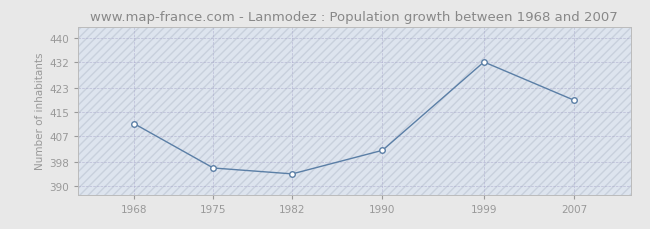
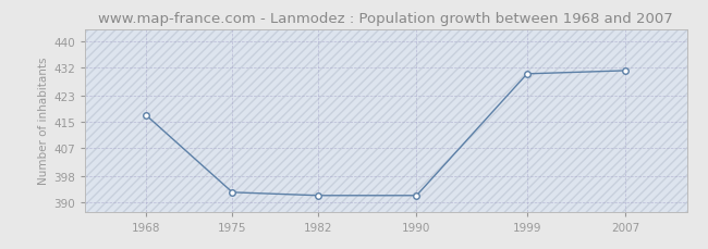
1968: 411 -> 417
1975: 396 -> 393
1982: 394 -> 392
1990: 402 -> 392
1999: 432 -> 430
2007: 419 -> 431
